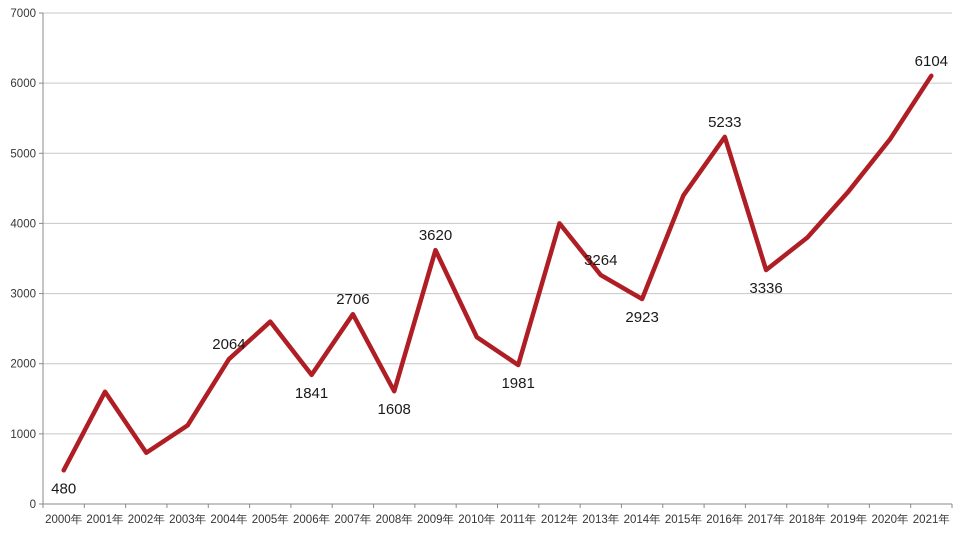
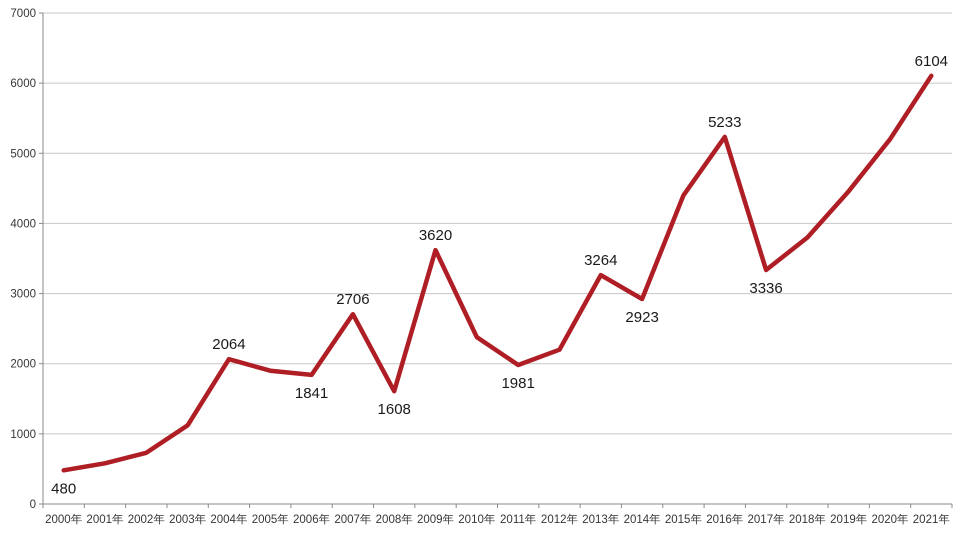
2001年: 1600 -> 600
2005年: 2600 -> 1900
2012年: 4000 -> 2200
